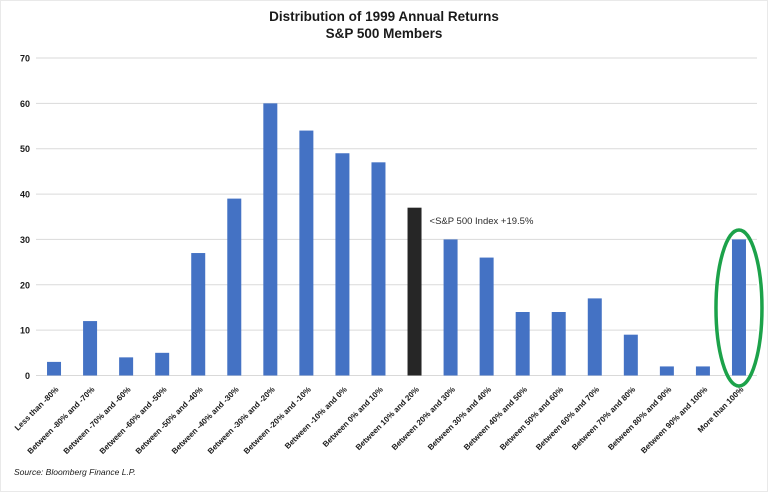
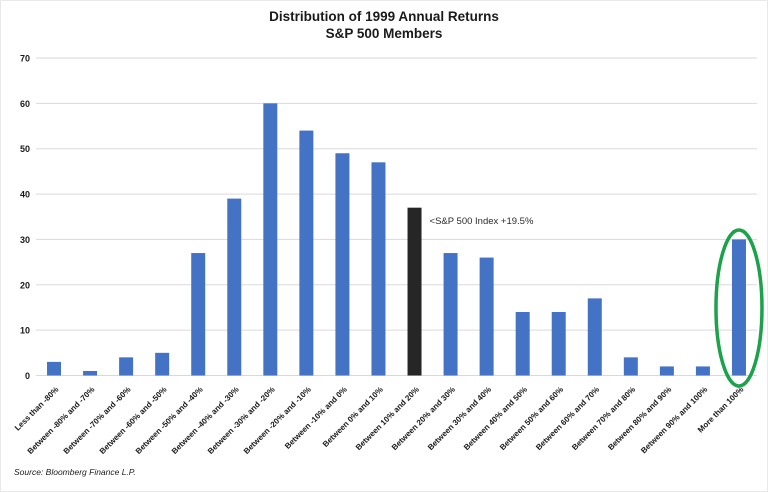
Between -80% and -70%: 12 -> 1
Between 20% and 30%: 30 -> 27
Between 70% and 80%: 9 -> 4
